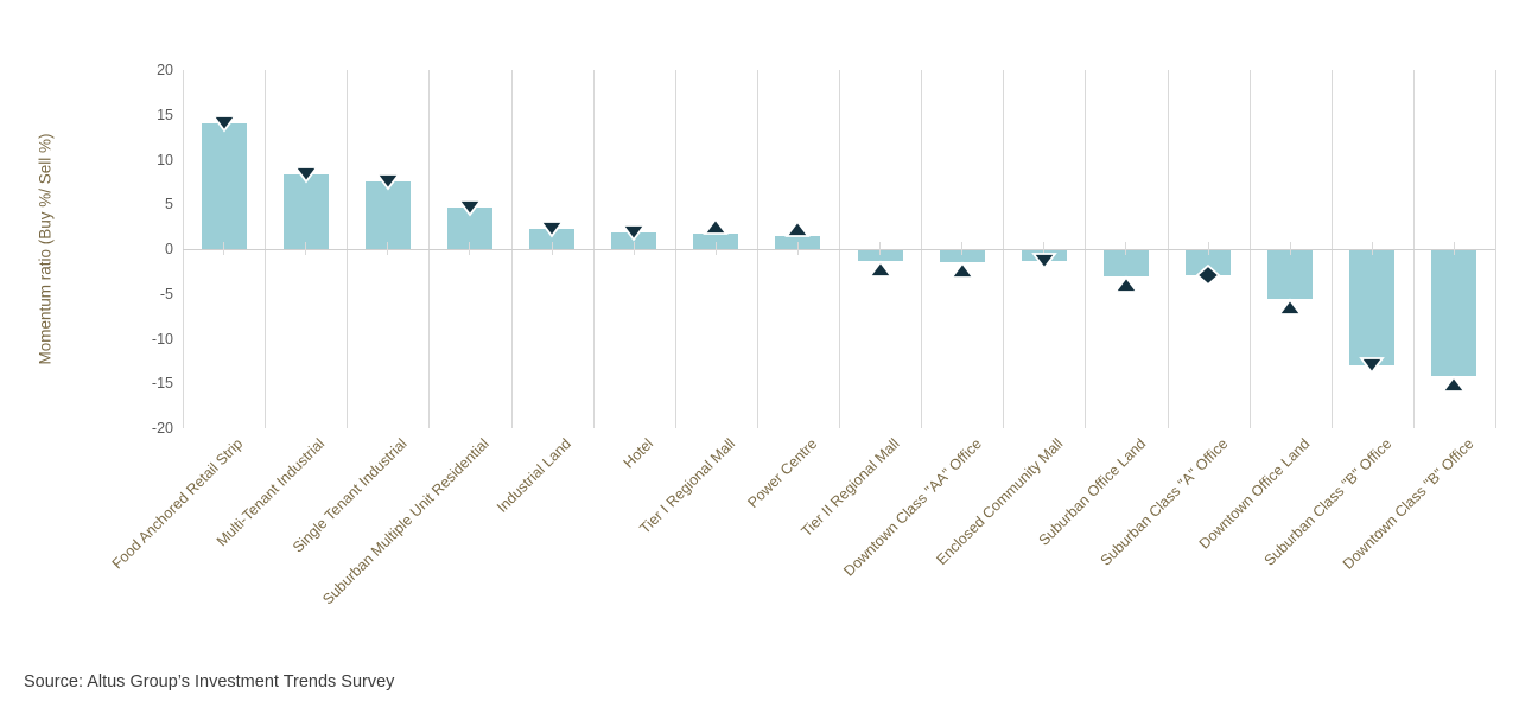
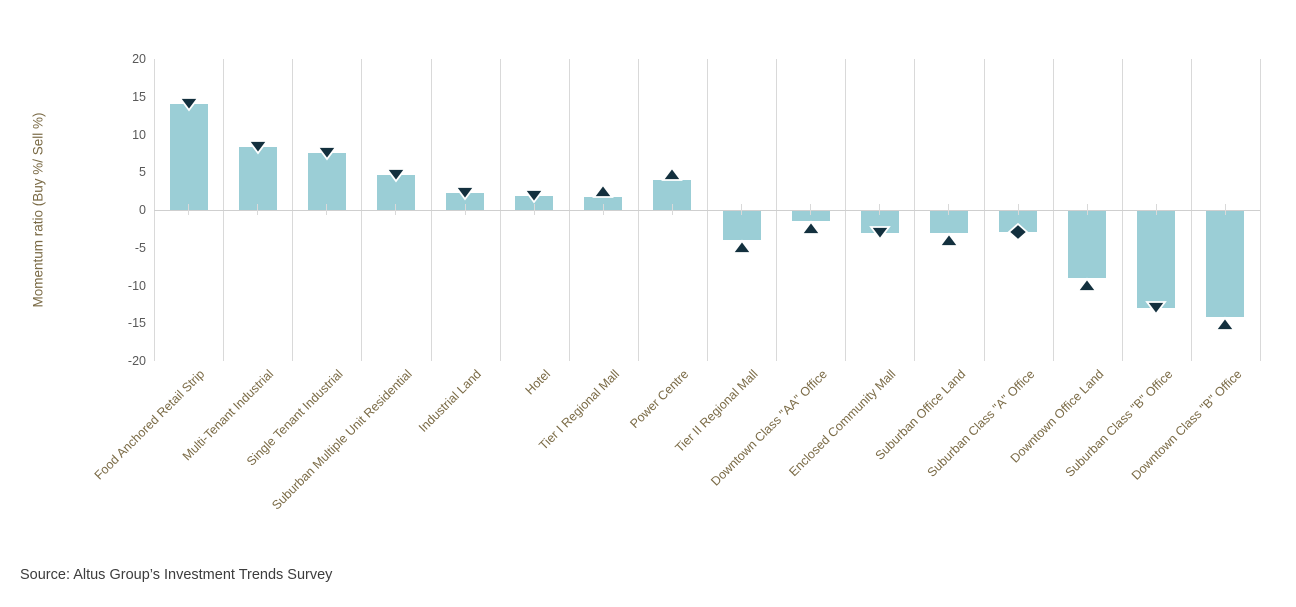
Power Centre: 1 -> 4
Tier II Regional Mall: -1 -> -4
Enclosed Community Mall: -1 -> -3
Downtown Office Land: -6 -> -9
